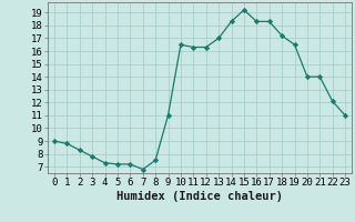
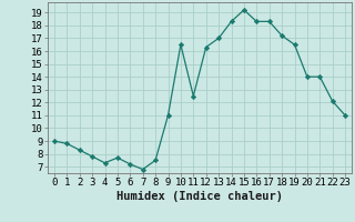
5: 7.2 -> 7.7
11: 16.3 -> 12.5
